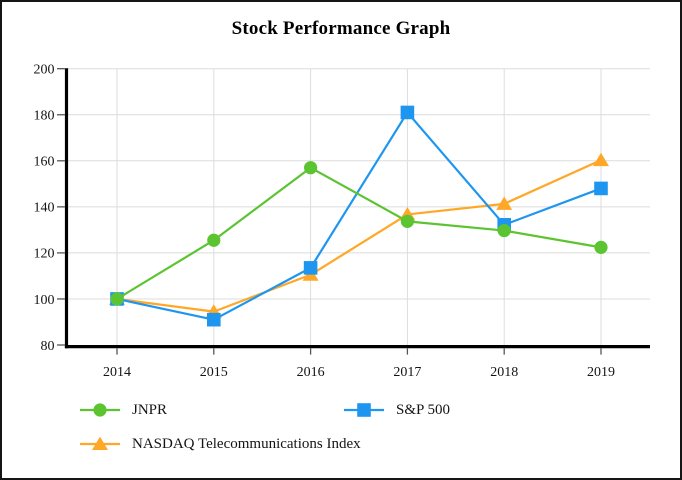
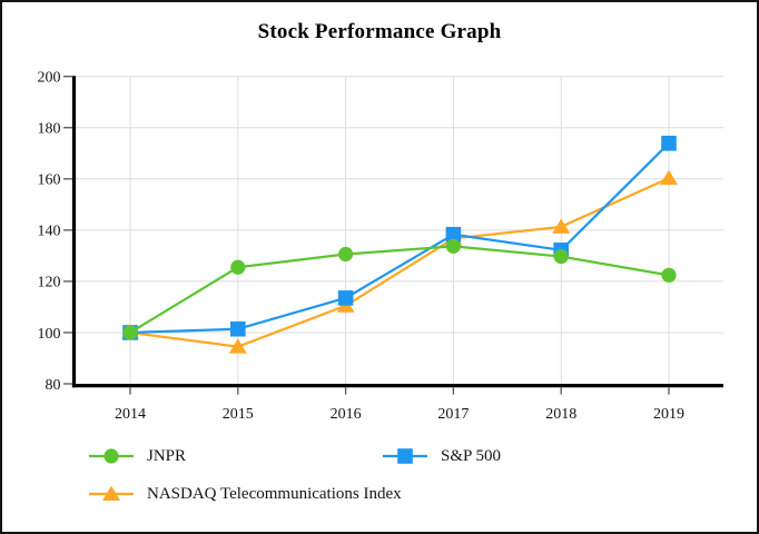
S&P 500/2015: 91 -> 101
JNPR/2016: 157 -> 131
S&P 500/2017: 181 -> 138
S&P 500/2019: 148 -> 174
